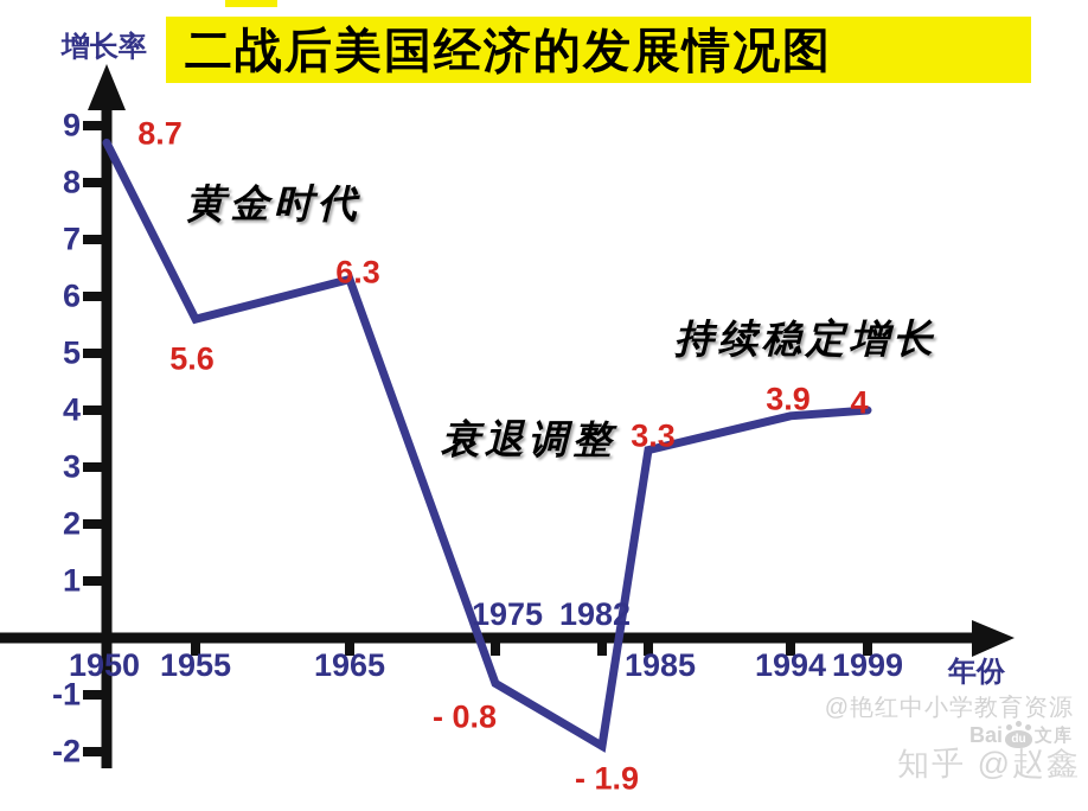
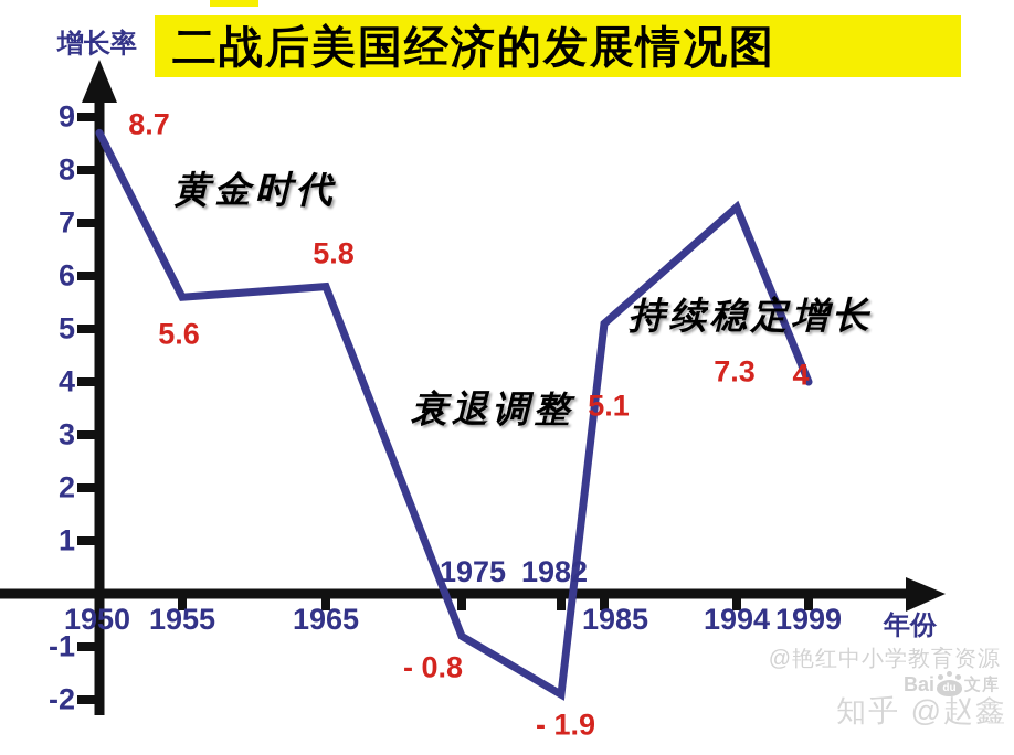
1965: 6.3 -> 5.8
1985: 3.3 -> 5.1
1994: 3.9 -> 7.3
